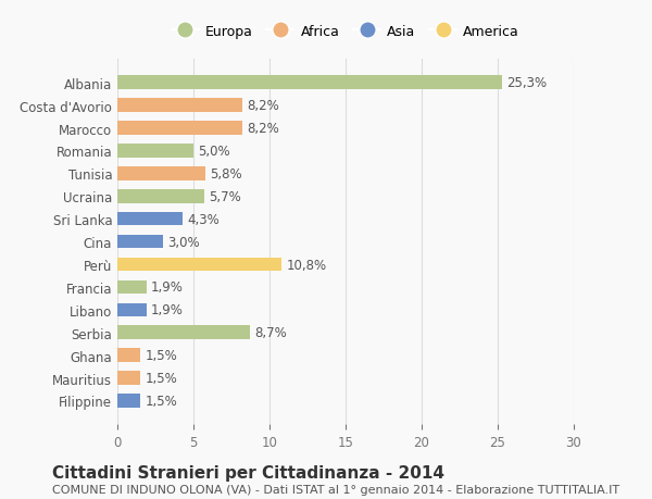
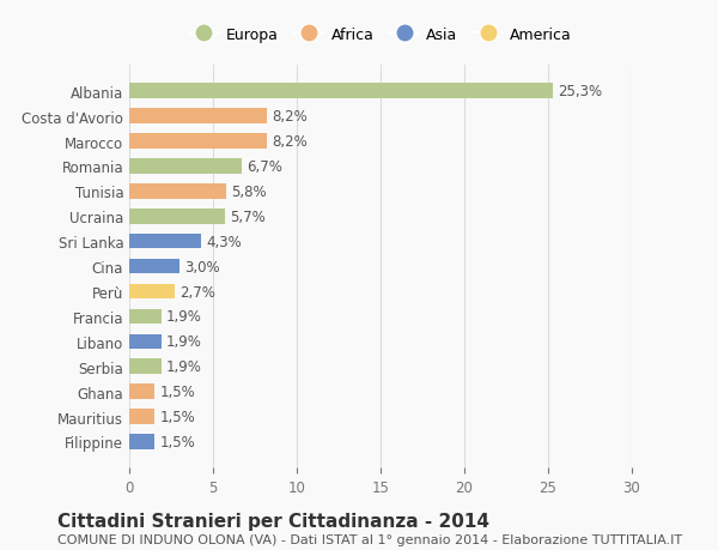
Romania: 5,0% -> 6,7%
Perù: 10,8% -> 2,7%
Serbia: 8,7% -> 1,9%
